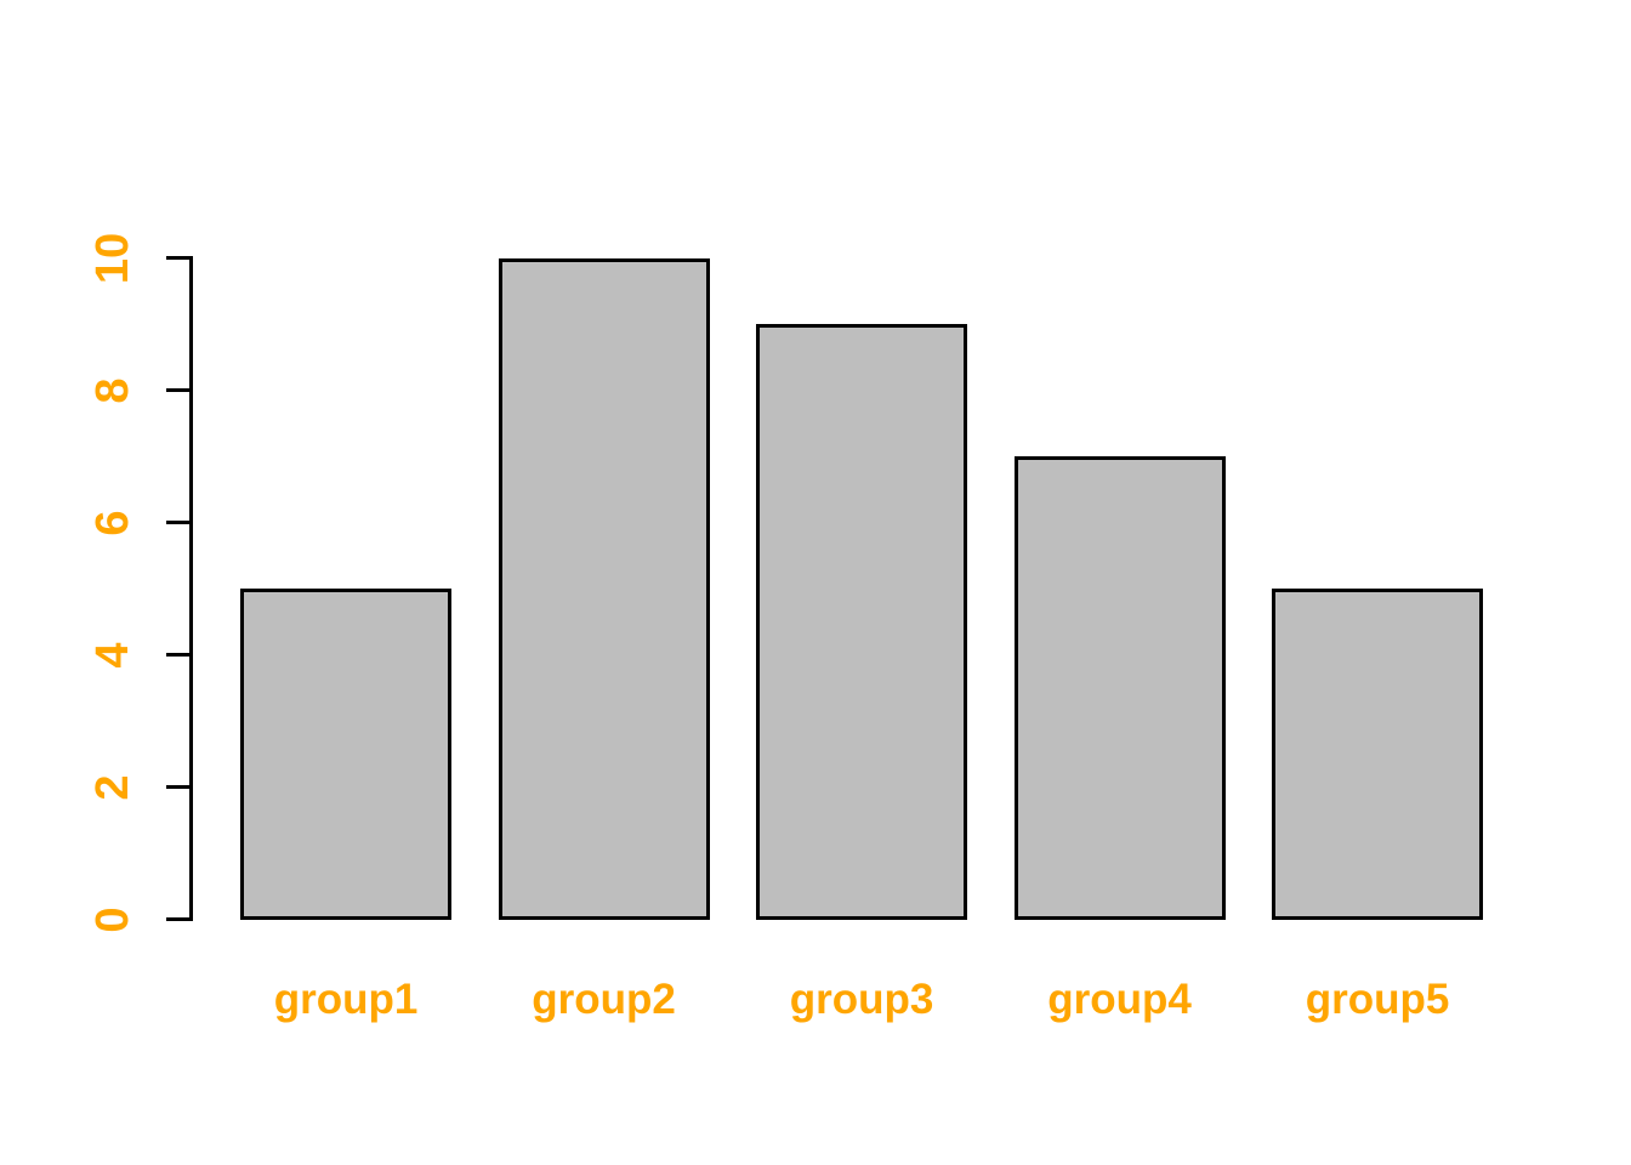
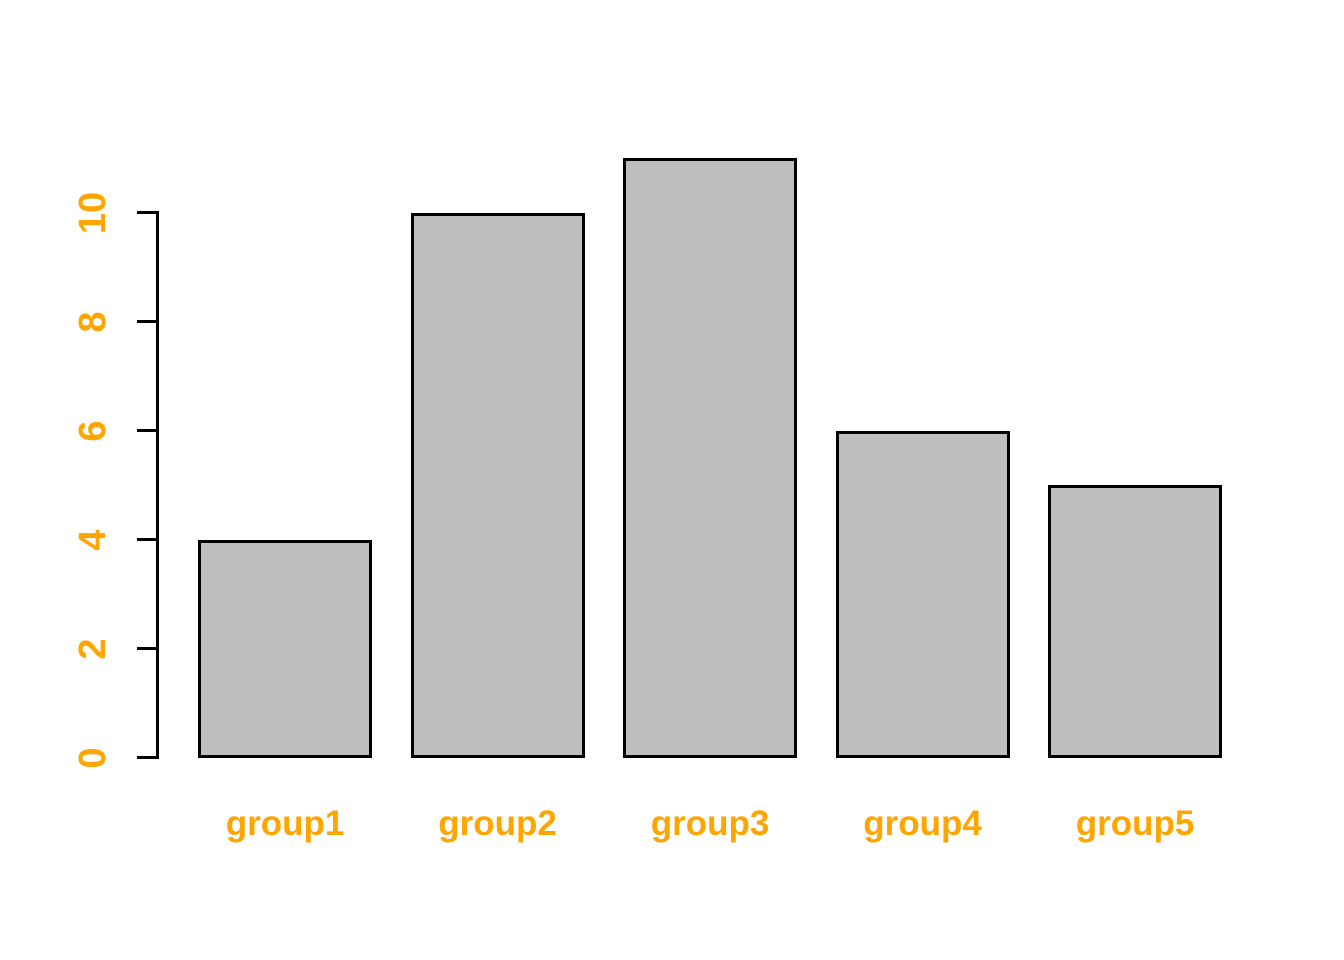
group1: 5 -> 4
group3: 9 -> 11
group4: 7 -> 6
